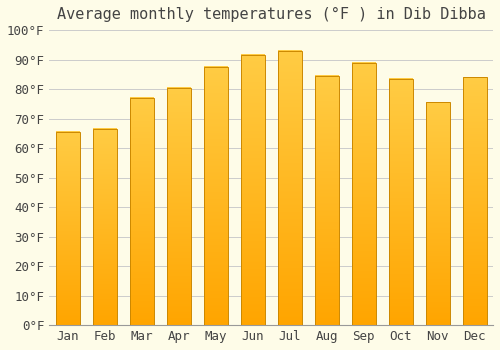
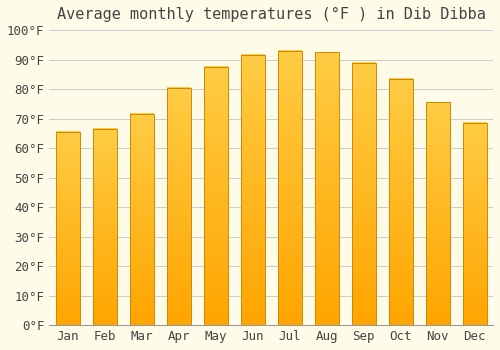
Mar: 77.0°F -> 71.5°F
Aug: 84.5°F -> 92.5°F
Dec: 84.0°F -> 68.5°F
